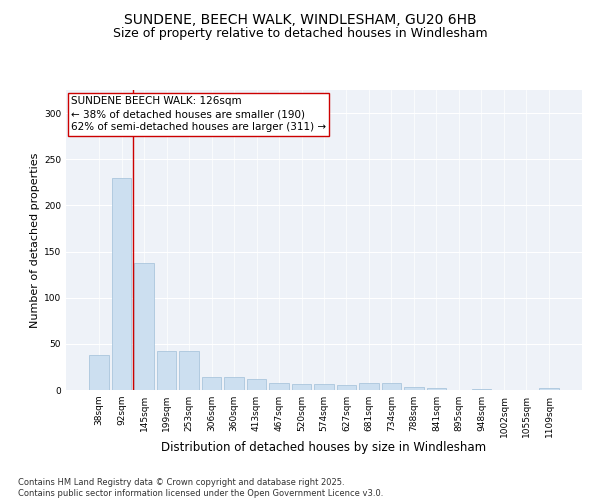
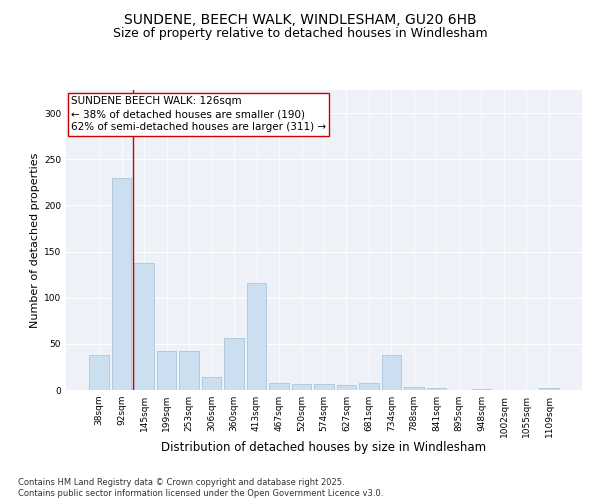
360sqm: 14 -> 56
413sqm: 12 -> 116
734sqm: 8 -> 38
